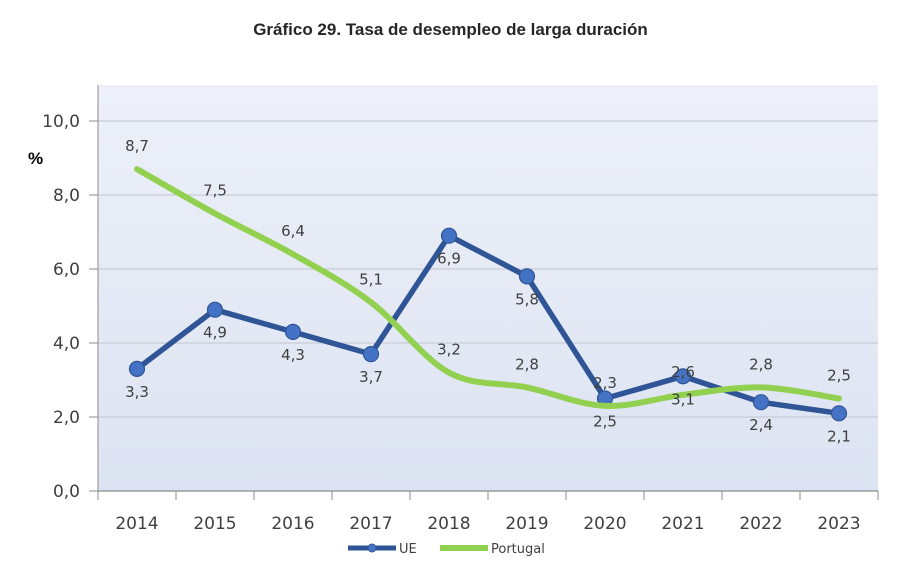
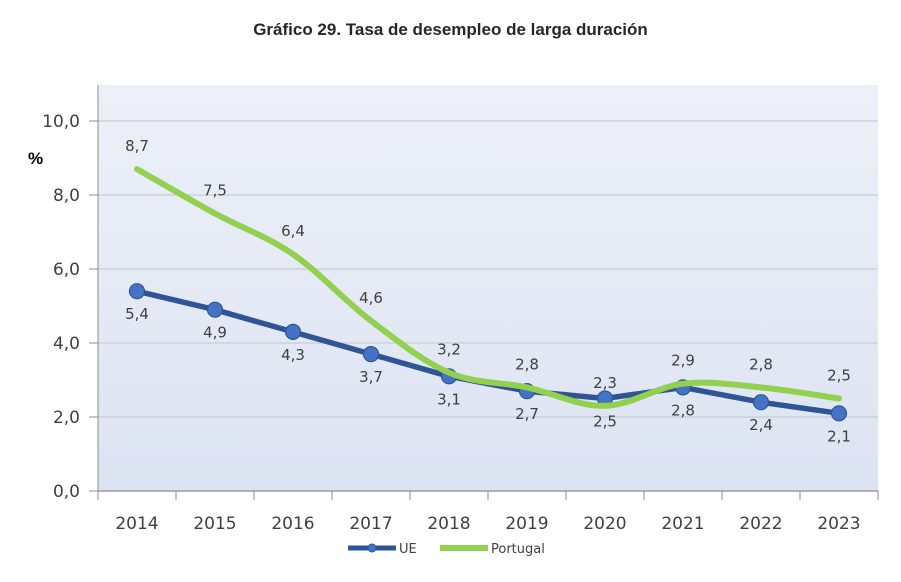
UE/2014: 3,3 -> 5,4
Portugal/2017: 5,1 -> 4,6
UE/2018: 6,9 -> 3,1
UE/2019: 5,8 -> 2,7
UE/2021: 3,1 -> 2,8
Portugal/2021: 2,6 -> 2,9
